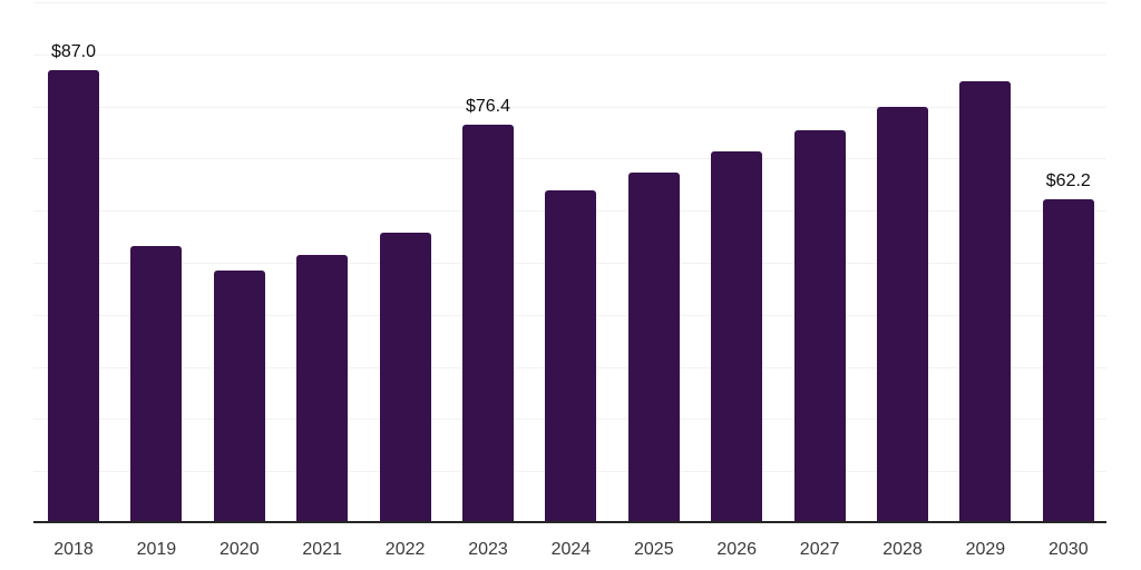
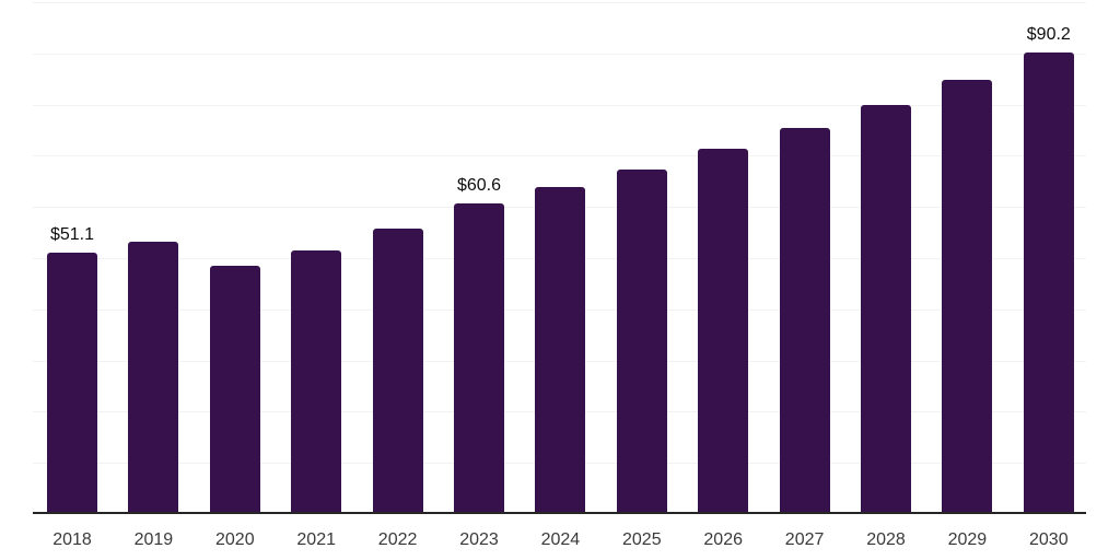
2018: $87.0 -> $51.1
2023: $76.4 -> $60.6
2030: $62.2 -> $90.2
